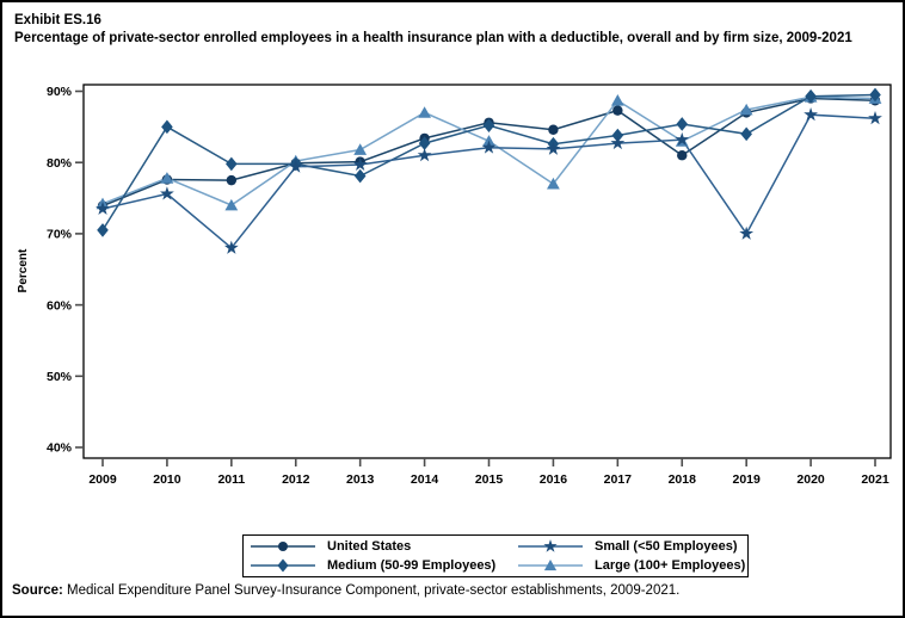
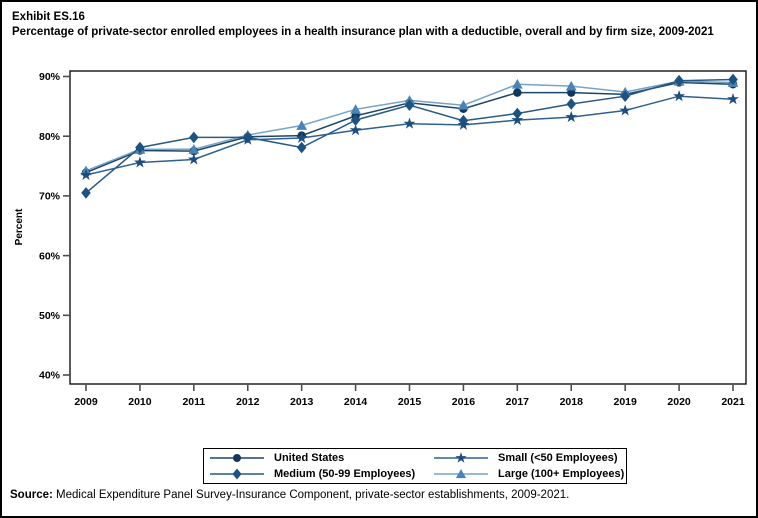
Medium (50-99 Employees)/2010: 85% -> 78%
Small (<50 Employees)/2011: 68% -> 76%
Large (100+ Employees)/2011: 74% -> 78%
Large (100+ Employees)/2014: 87% -> 84%
Large (100+ Employees)/2015: 83% -> 86%
Large (100+ Employees)/2016: 77% -> 85%
United States/2018: 81% -> 87%
Large (100+ Employees)/2018: 83% -> 88%
Small (<50 Employees)/2019: 70% -> 84%
Medium (50-99 Employees)/2019: 84% -> 87%
